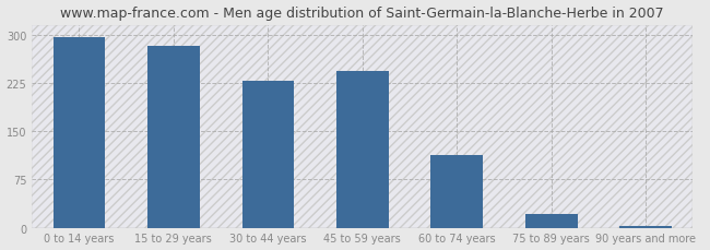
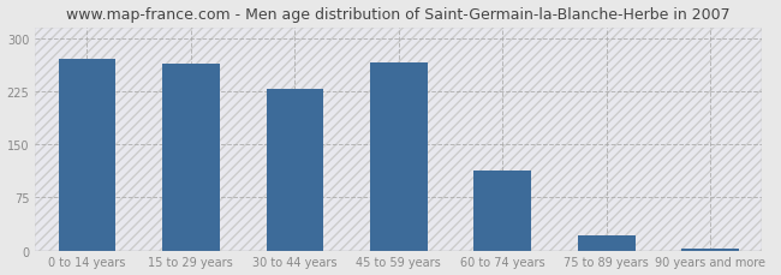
0 to 14 years: 296 -> 270
15 to 29 years: 283 -> 264
45 to 59 years: 244 -> 266
